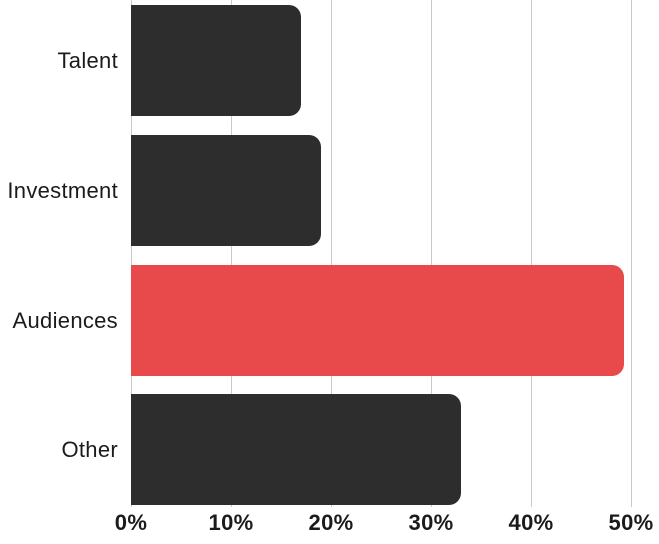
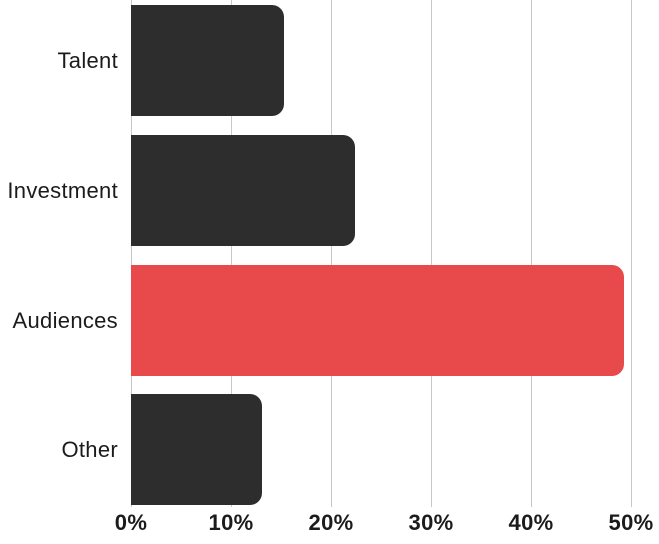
Talent: 17% -> 15%
Investment: 19% -> 22%
Other: 33% -> 13%
